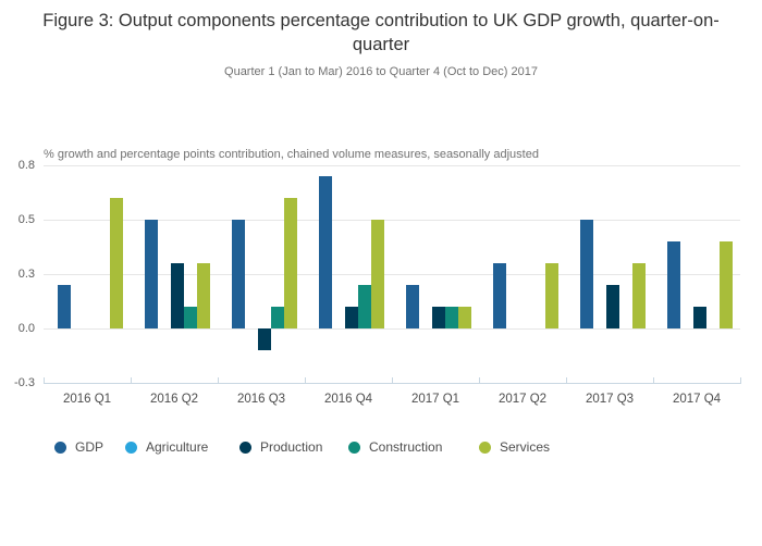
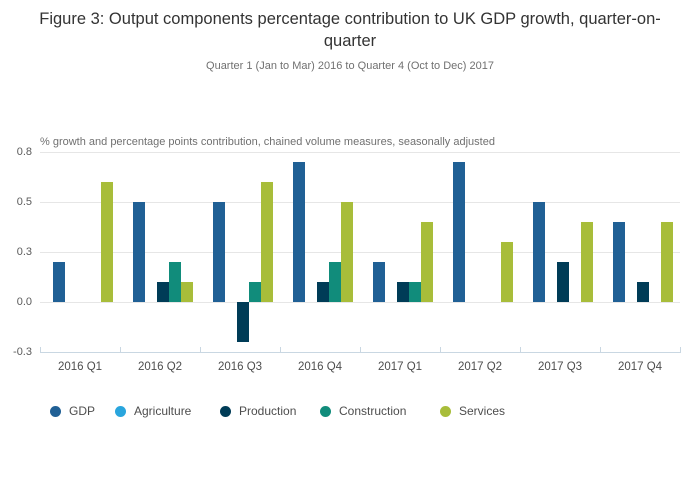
Production/2016 Q2: 0.3 -> 0.1
Construction/2016 Q2: 0.1 -> 0.2
Services/2016 Q2: 0.3 -> 0.1
Production/2016 Q3: -0.1 -> -0.2
Services/2017 Q1: 0.1 -> 0.4
GDP/2017 Q2: 0.3 -> 0.7
Services/2017 Q3: 0.3 -> 0.4
